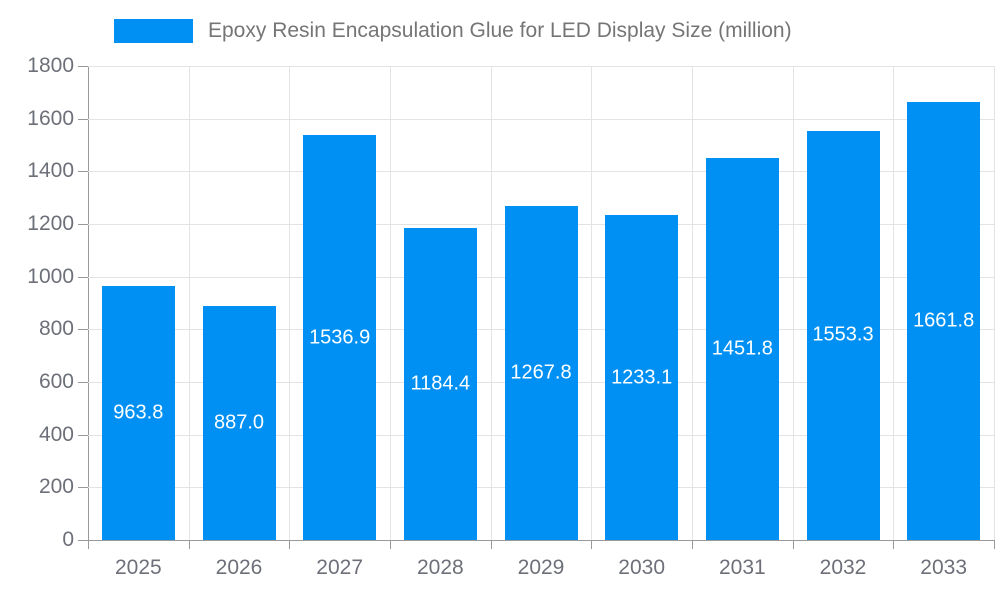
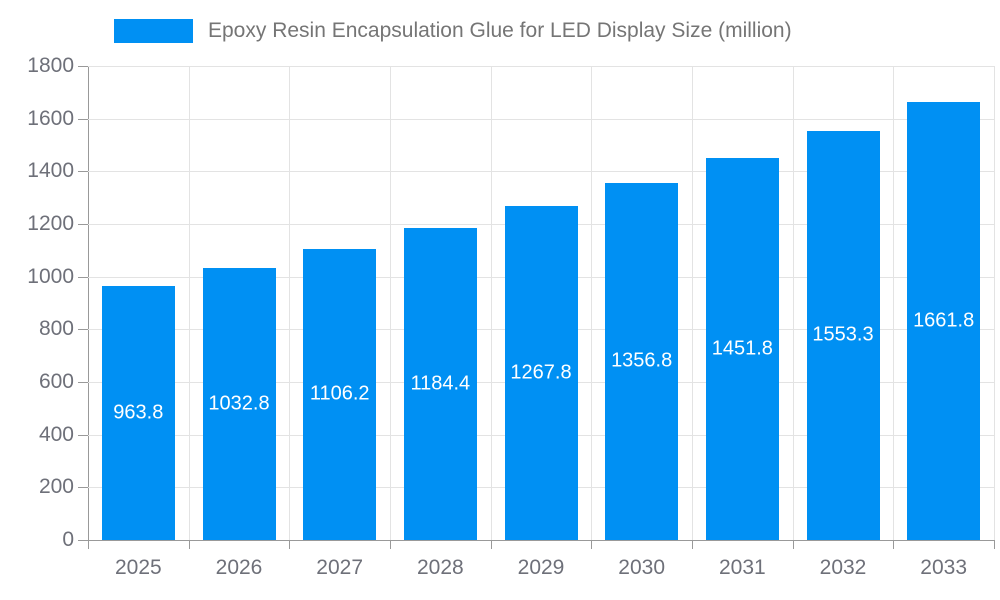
2026: 887.0 -> 1032.8
2027: 1536.9 -> 1106.2
2030: 1233.1 -> 1356.8
